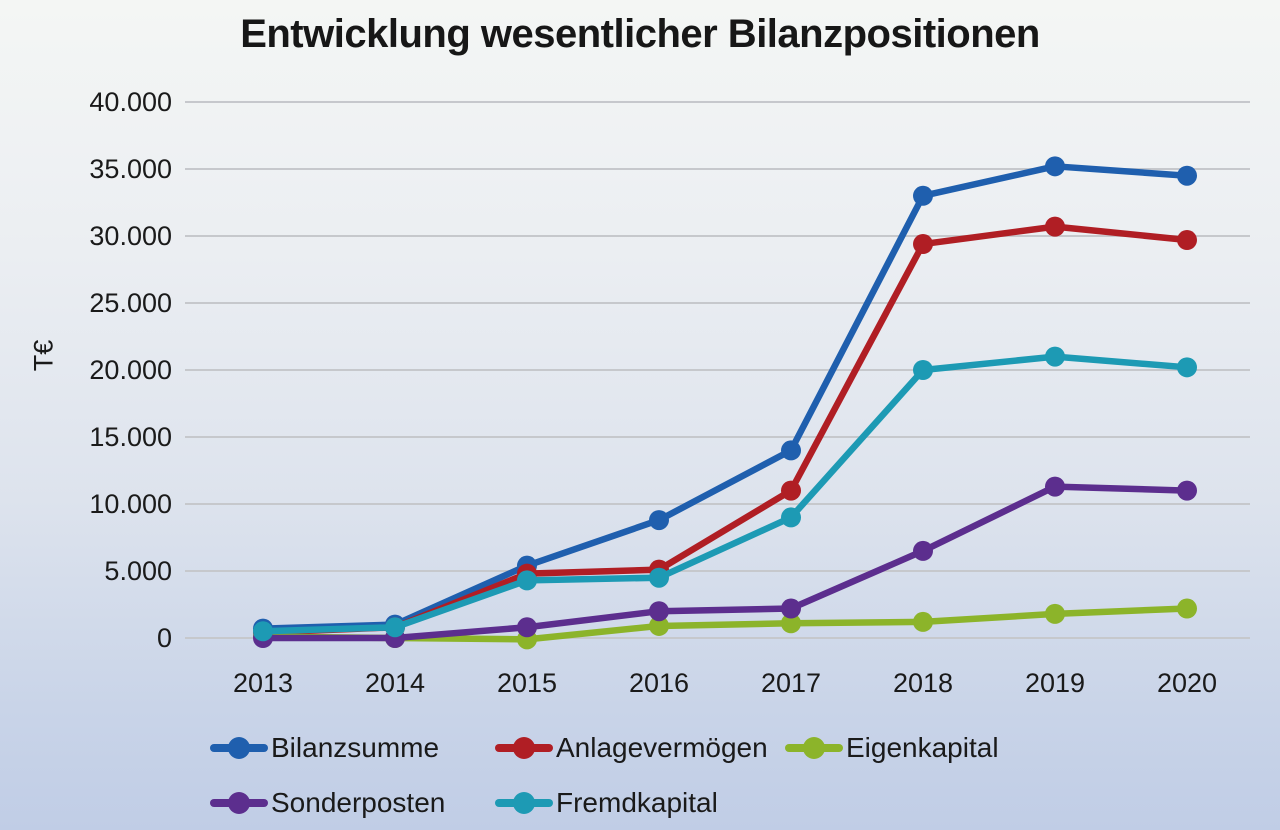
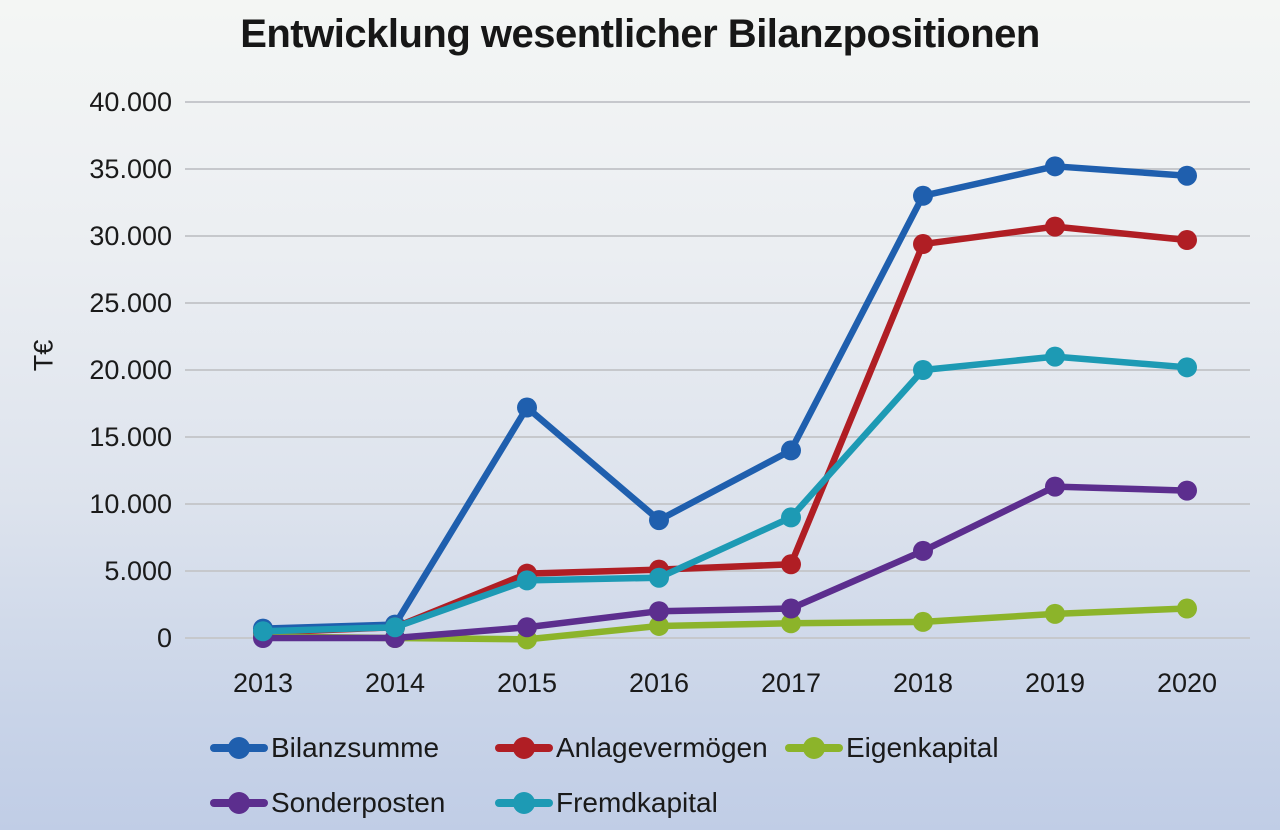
Bilanzsumme/2015: 5400 -> 17200
Anlagevermögen/2017: 11000 -> 5500
